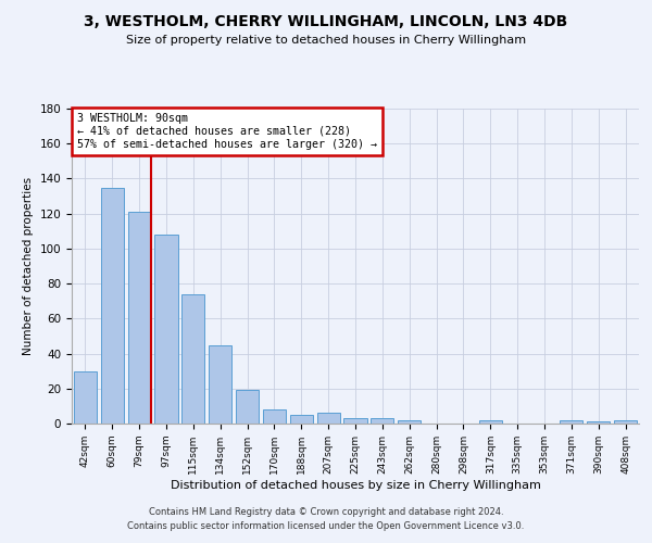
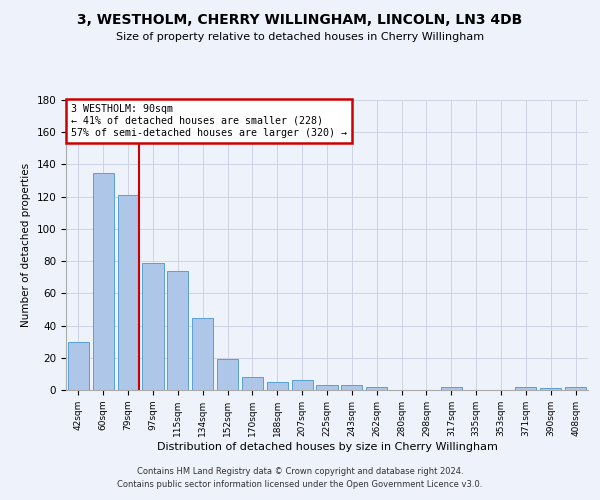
97sqm: 108 -> 79
